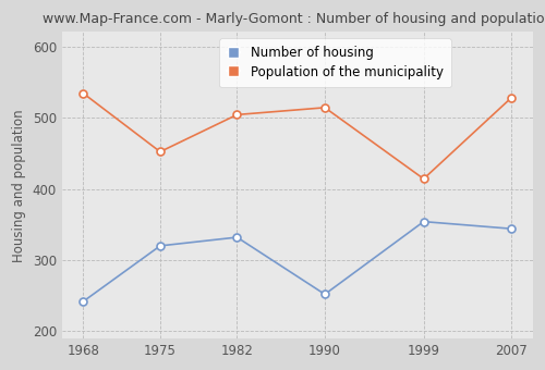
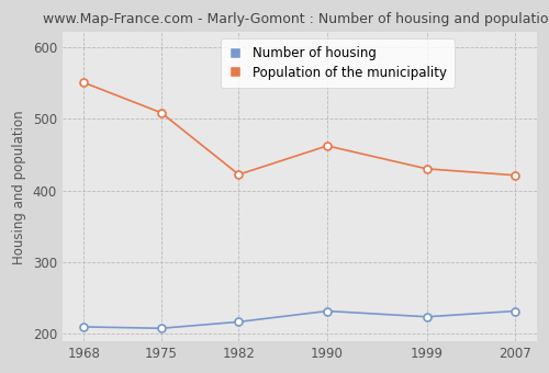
Number of housing/1968: 242 -> 210
Population of the municipality/1968: 534 -> 550
Number of housing/1975: 320 -> 208
Population of the municipality/1975: 452 -> 508
Number of housing/1982: 332 -> 217
Population of the municipality/1982: 504 -> 422
Number of housing/1990: 252 -> 232
Population of the municipality/1990: 514 -> 462
Number of housing/1999: 354 -> 224
Population of the municipality/1999: 414 -> 430
Number of housing/2007: 344 -> 232
Population of the municipality/2007: 528 -> 421
